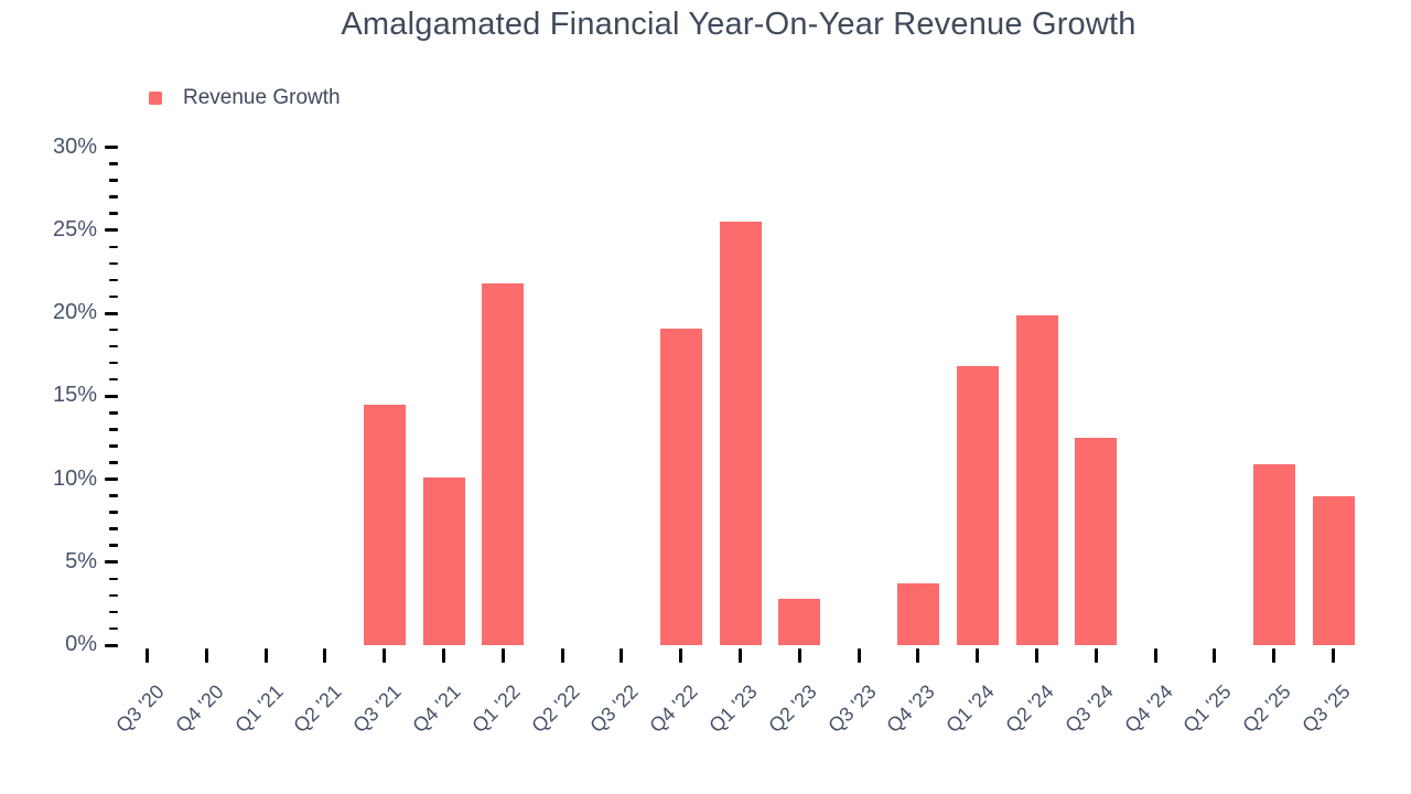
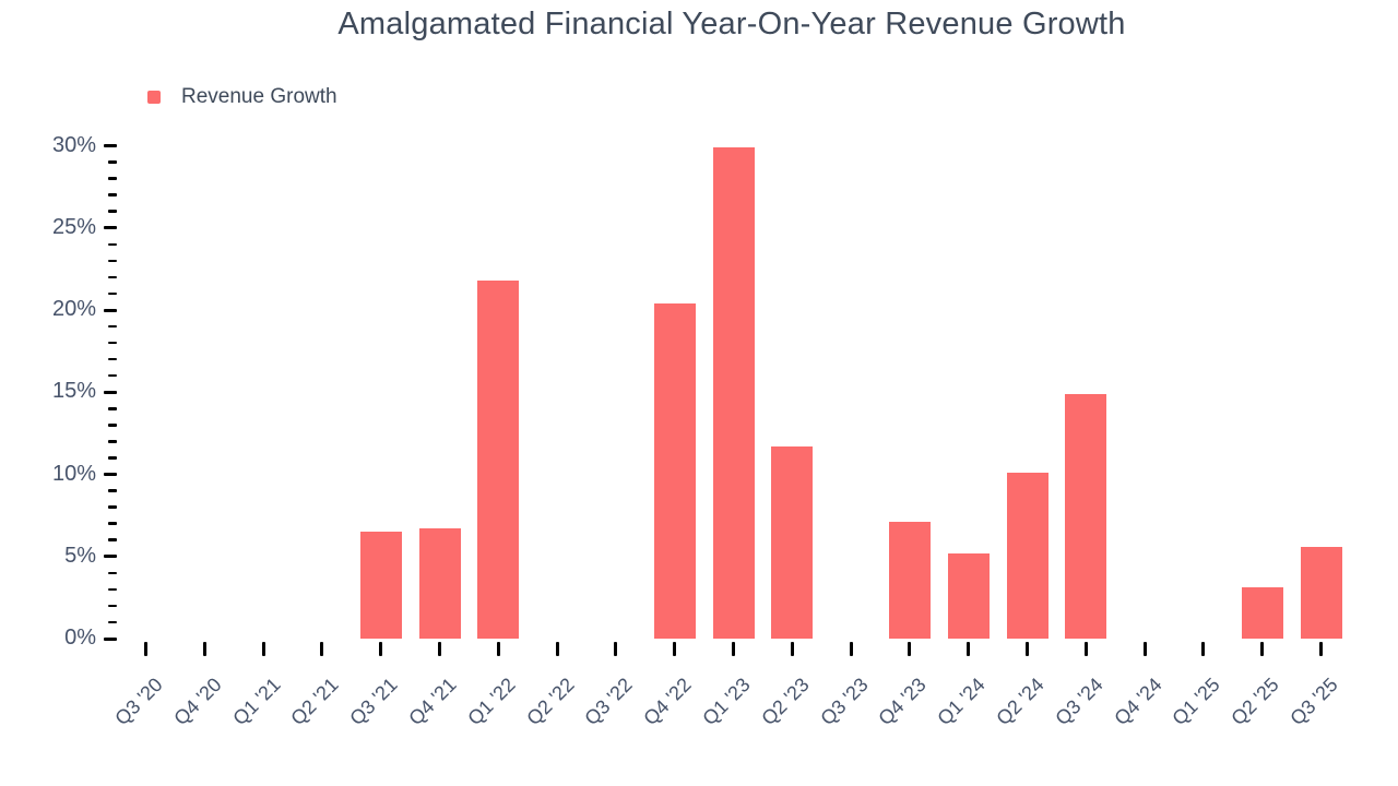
Q3 '21: 14.5% -> 6.5%
Q4 '21: 10.1% -> 6.7%
Q4 '22: 19.1% -> 20.4%
Q1 '23: 25.5% -> 29.9%
Q2 '23: 2.8% -> 11.7%
Q4 '23: 3.7% -> 7.1%
Q1 '24: 16.8% -> 5.2%
Q2 '24: 19.9% -> 10.1%
Q3 '24: 12.5% -> 14.9%
Q2 '25: 10.9% -> 3.1%
Q3 '25: 9.0% -> 5.6%
